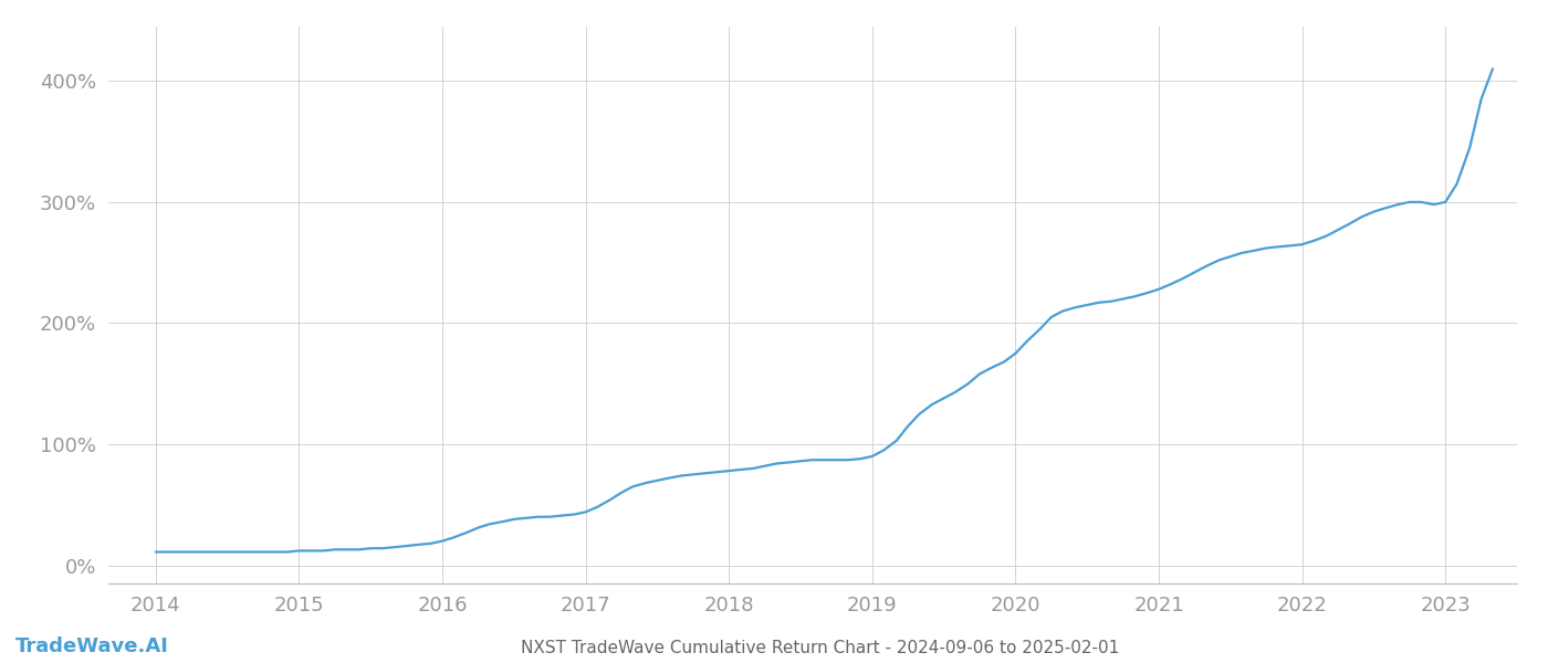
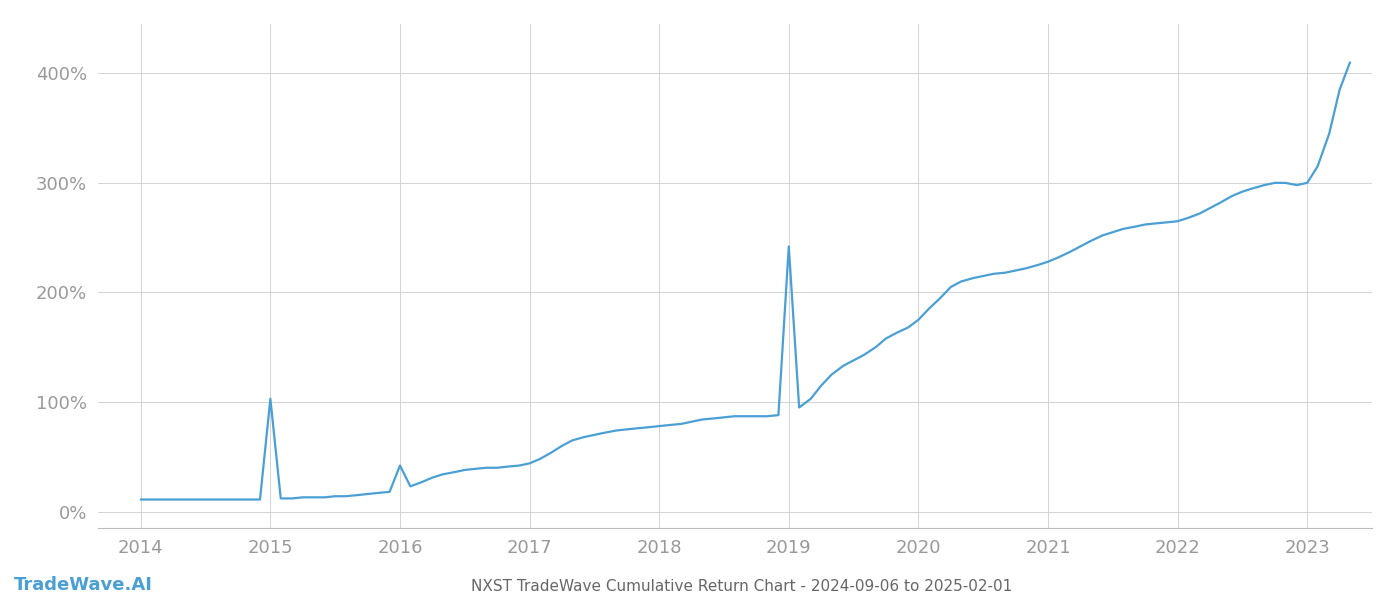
2015: 12% -> 103%
2016: 20% -> 42%
2019: 90% -> 242%
